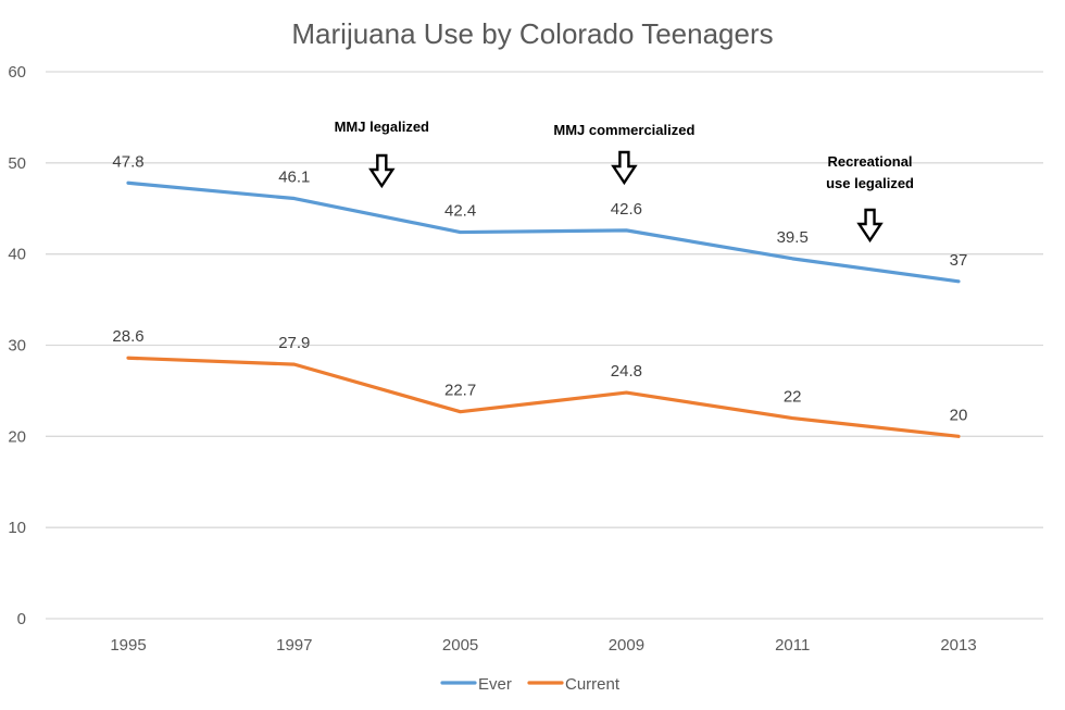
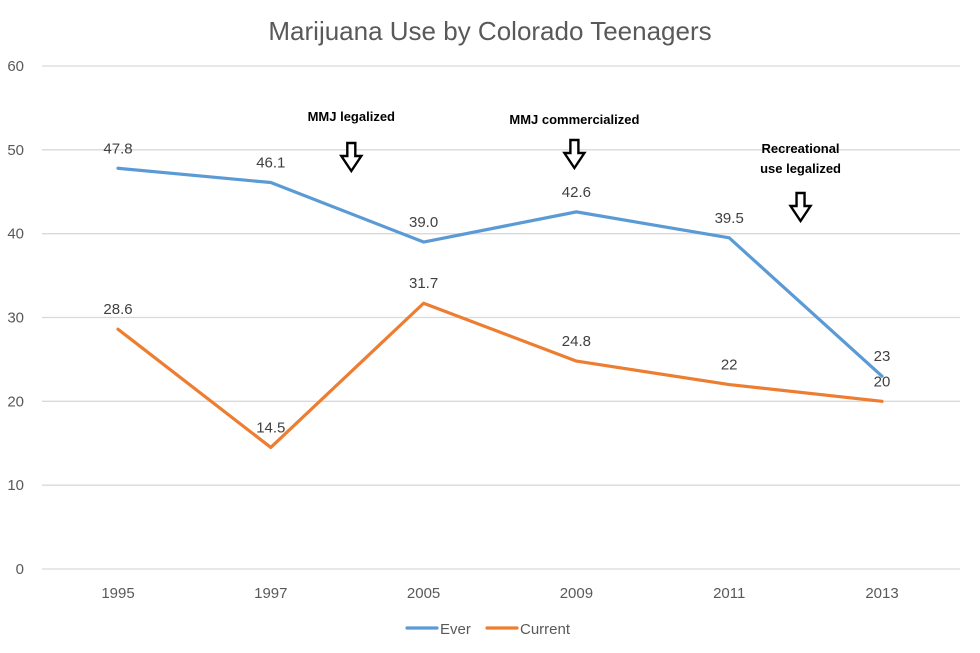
Current/1997: 27.9 -> 14.5
Ever/2005: 42.4 -> 39.0
Current/2005: 22.7 -> 31.7
Ever/2013: 37 -> 23
